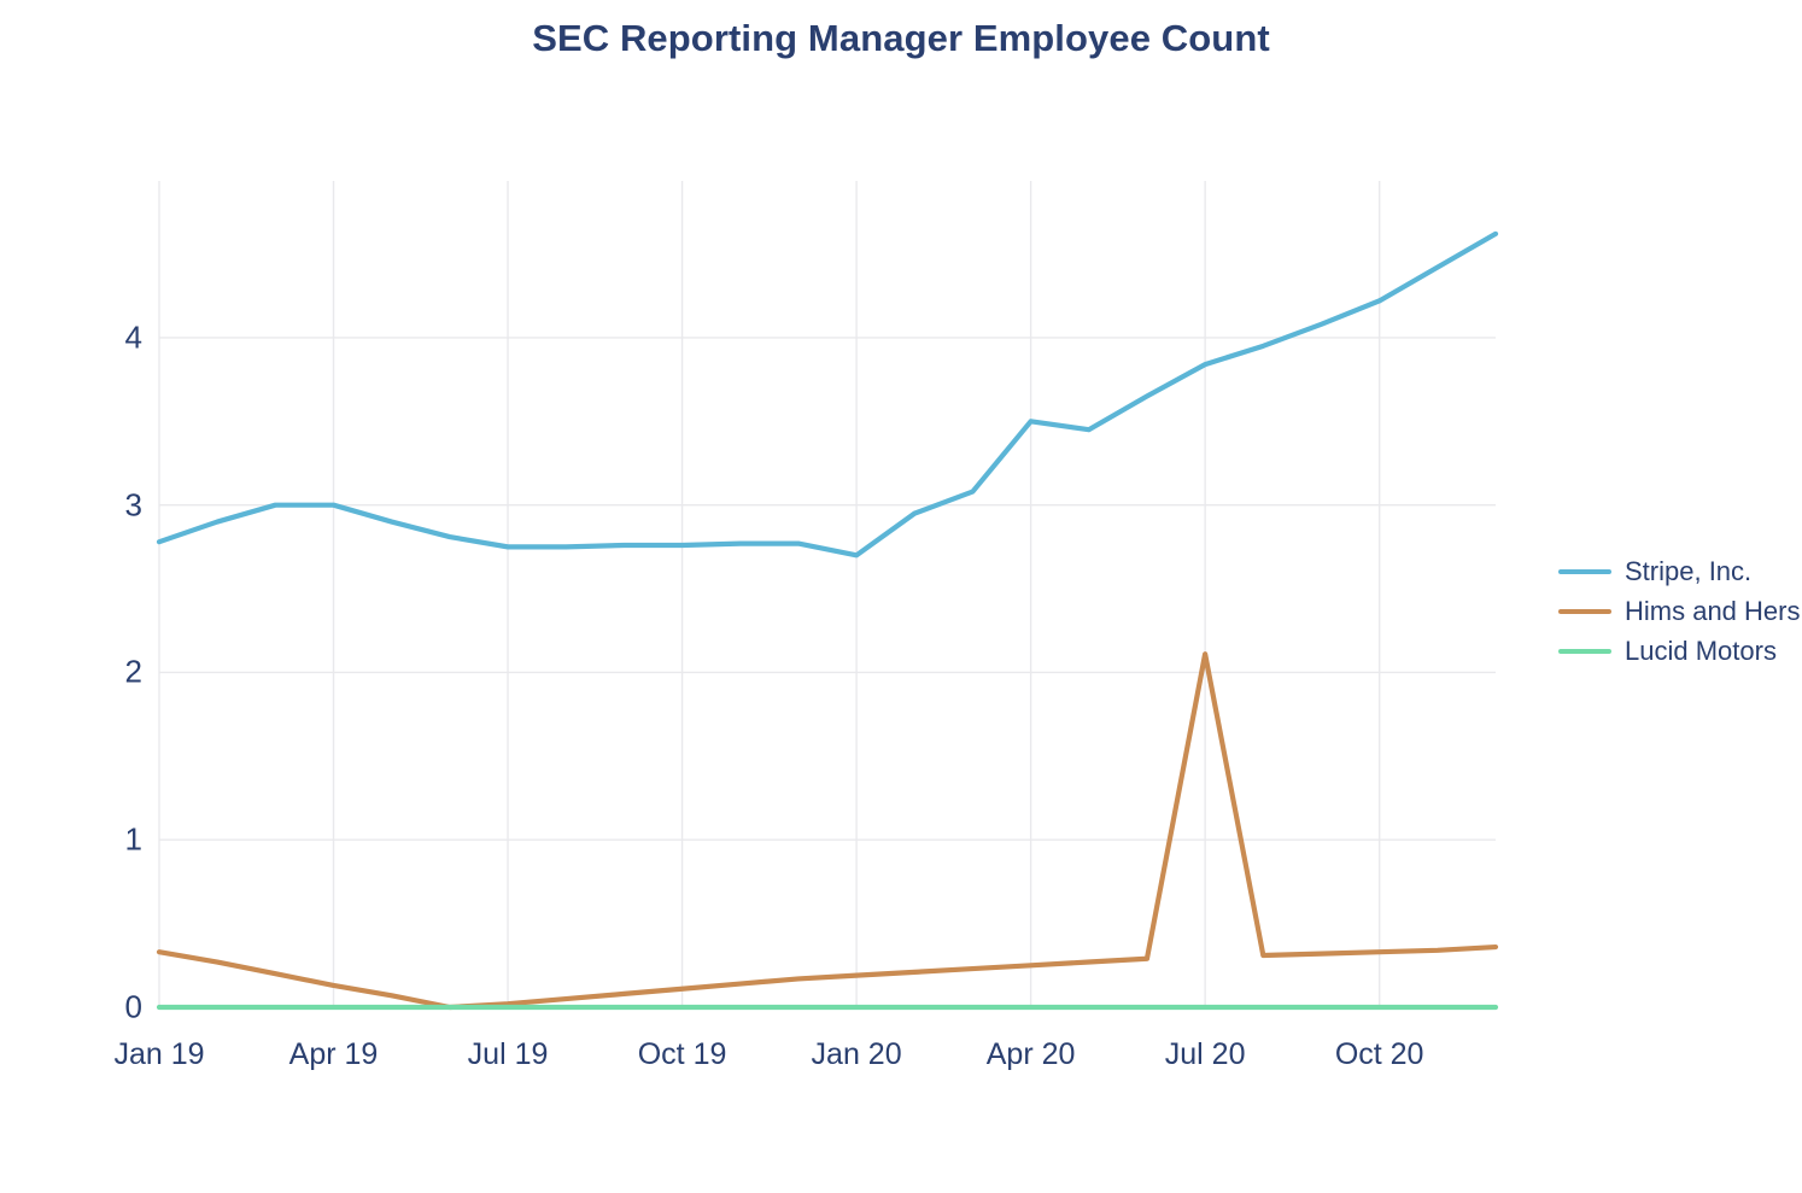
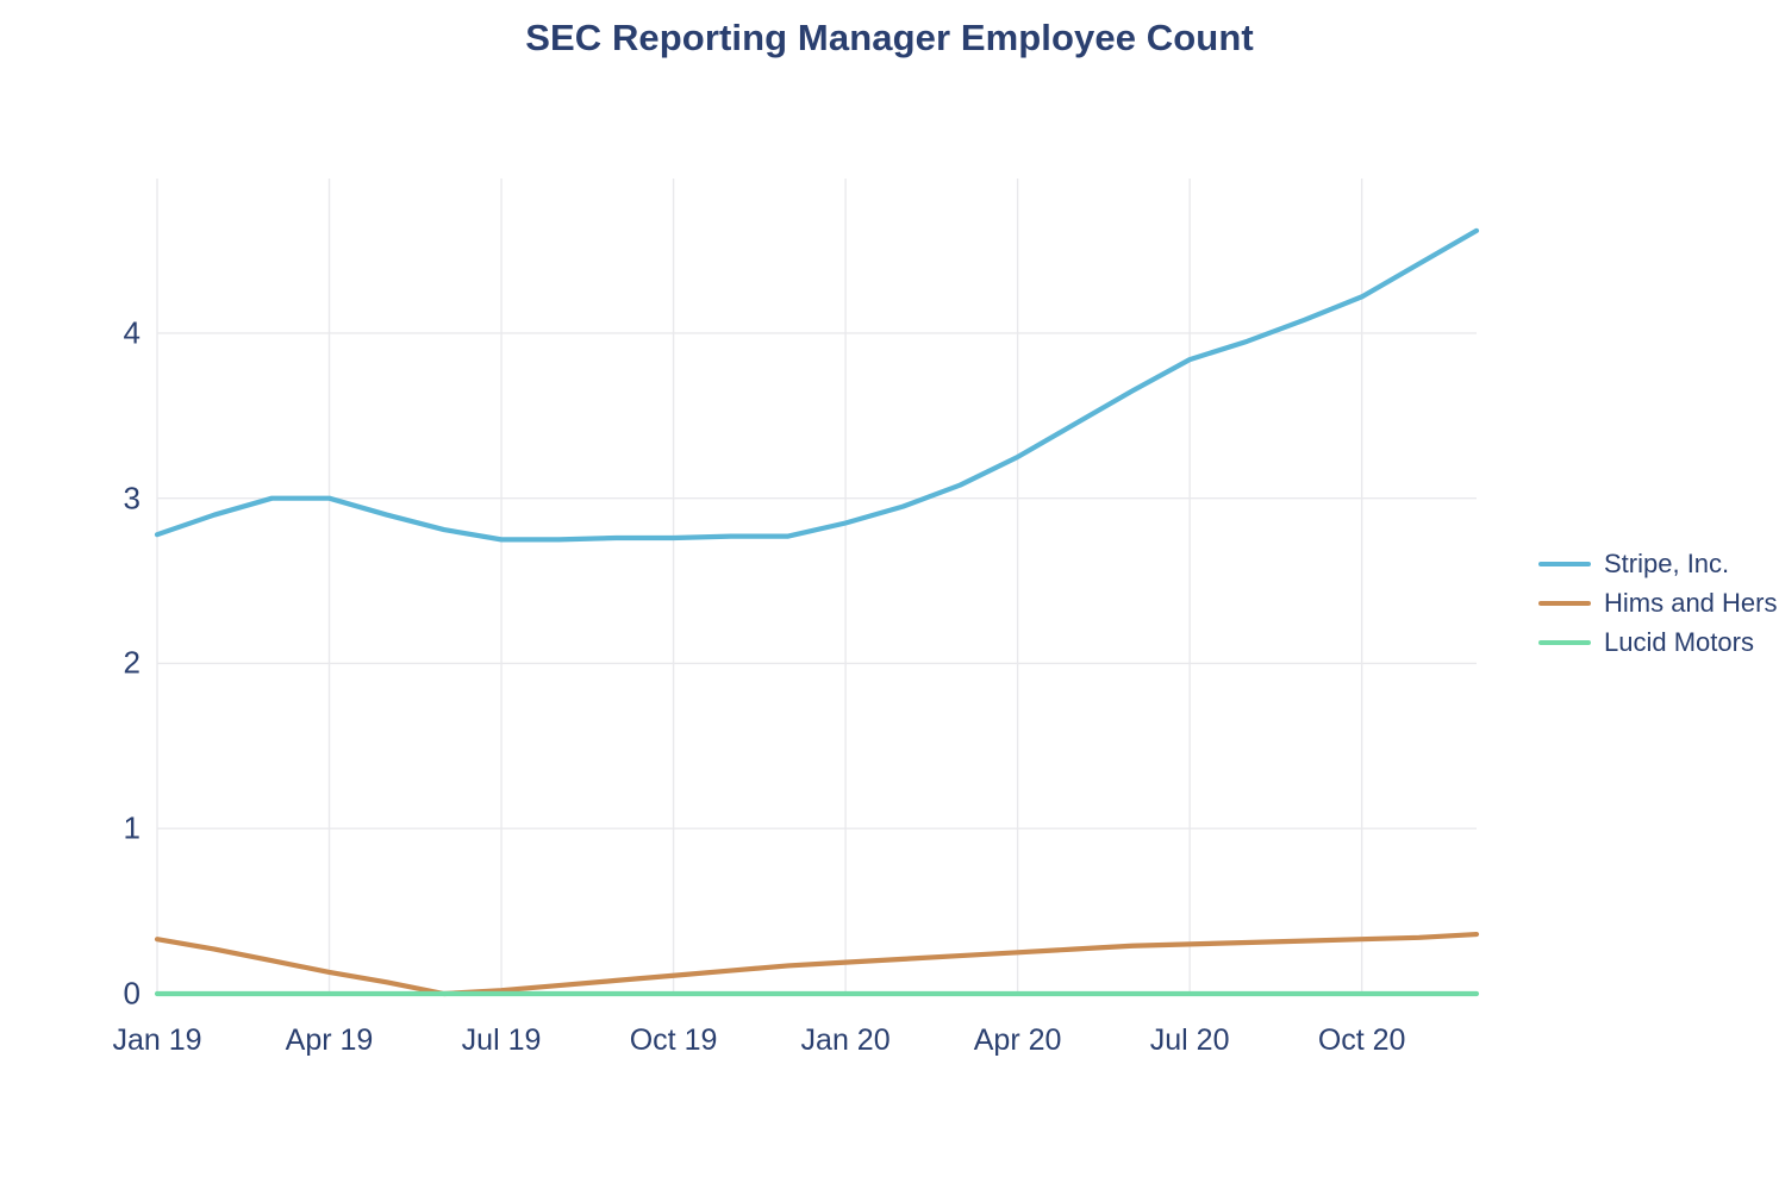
Stripe, Inc./Jan 20: 2.70 -> 2.85
Stripe, Inc./Apr 20: 3.50 -> 3.25
Hims and Hers/Jul 20: 2.11 -> 0.30
